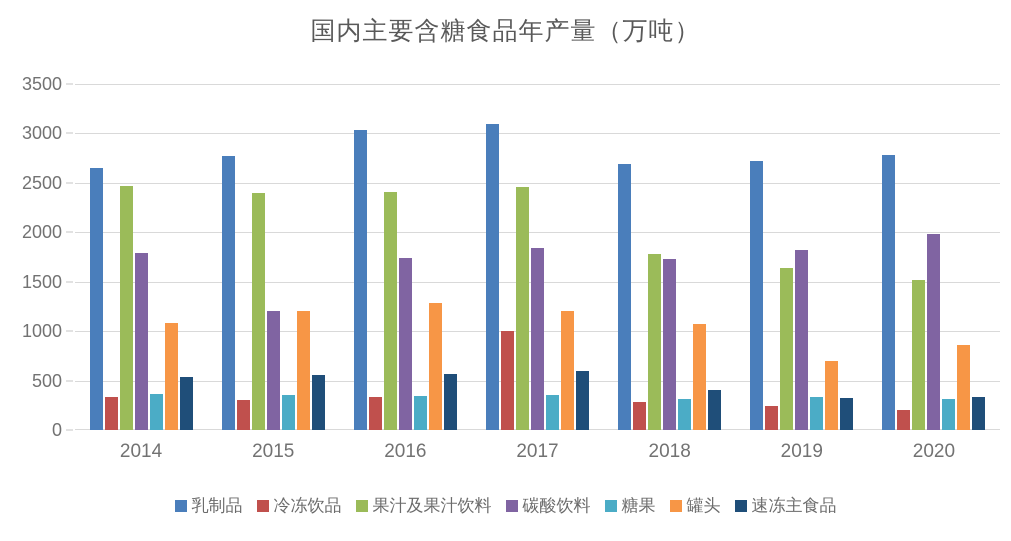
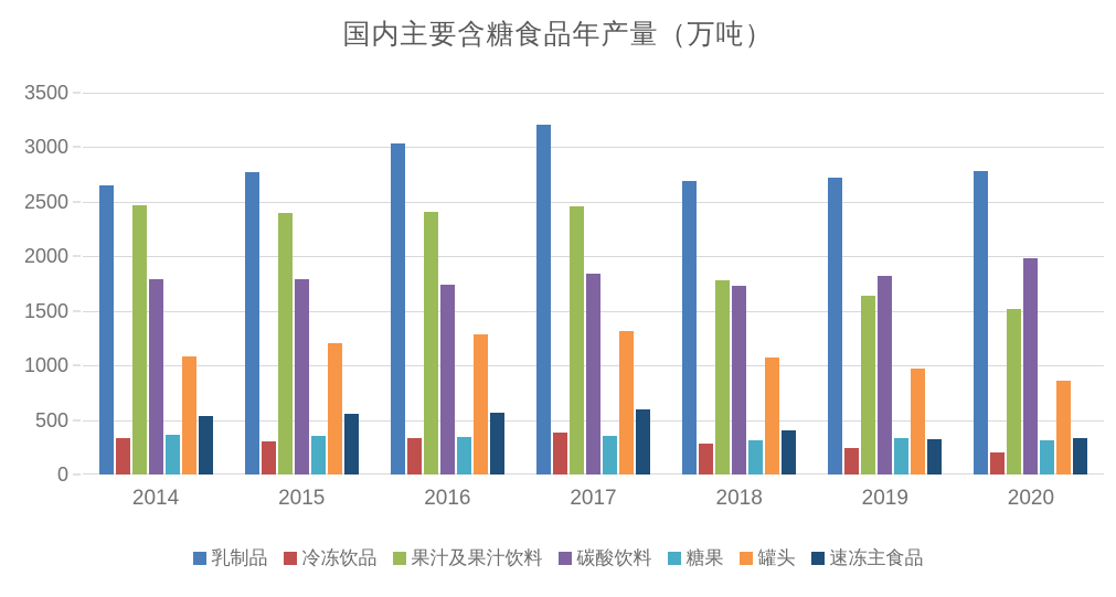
碳酸饮料/2015: 1200 -> 1800
乳制品/2017: 3100 -> 3200
冷冻饮品/2017: 1000 -> 400
罐头/2017: 1200 -> 1300
罐头/2019: 700 -> 1000
